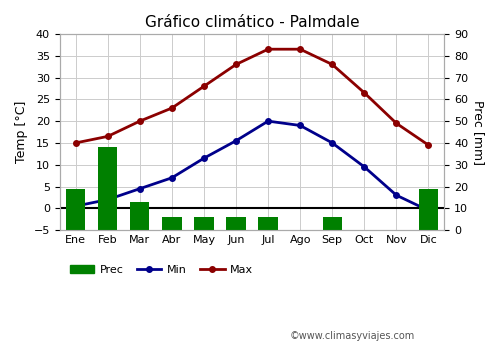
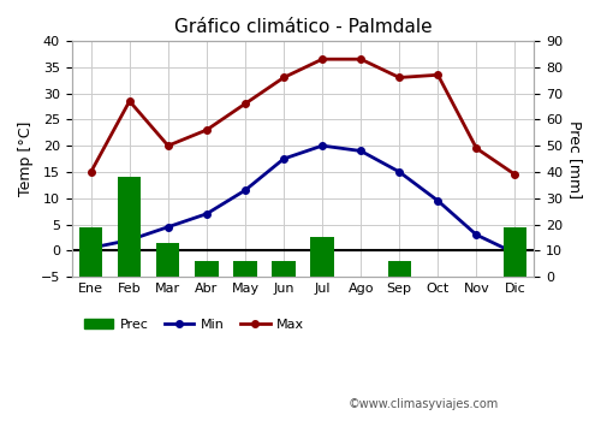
Max/Feb: 16.5 -> 28.5
Min/Jun: 15.5 -> 17.5
Prec/Jul: 6 -> 15
Max/Oct: 26.5 -> 33.5
